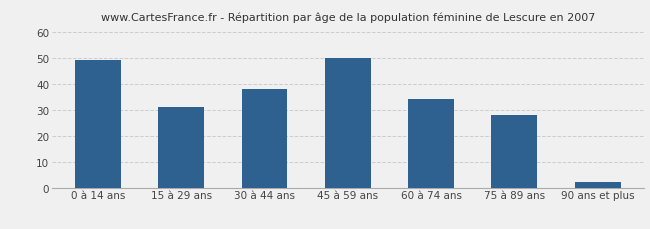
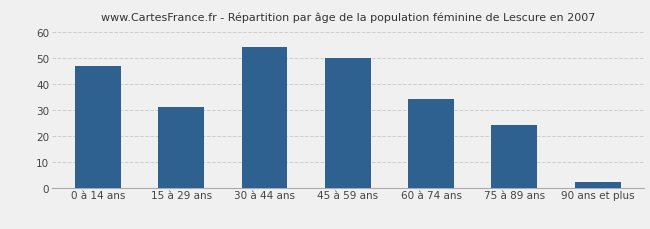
0 à 14 ans: 49 -> 47
30 à 44 ans: 38 -> 54
75 à 89 ans: 28 -> 24
